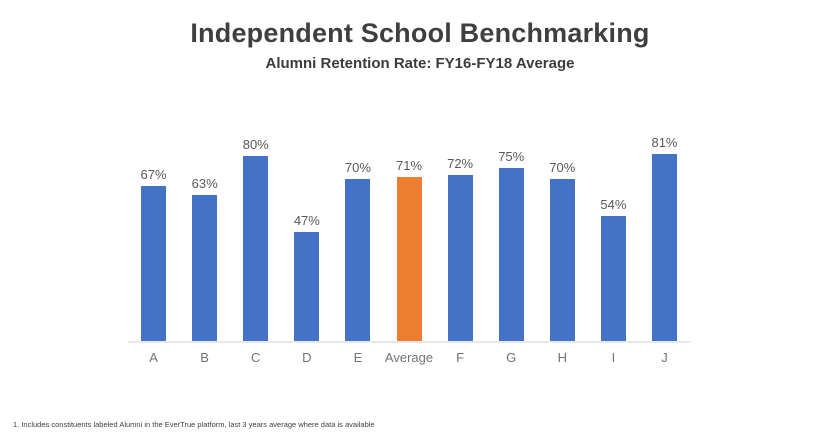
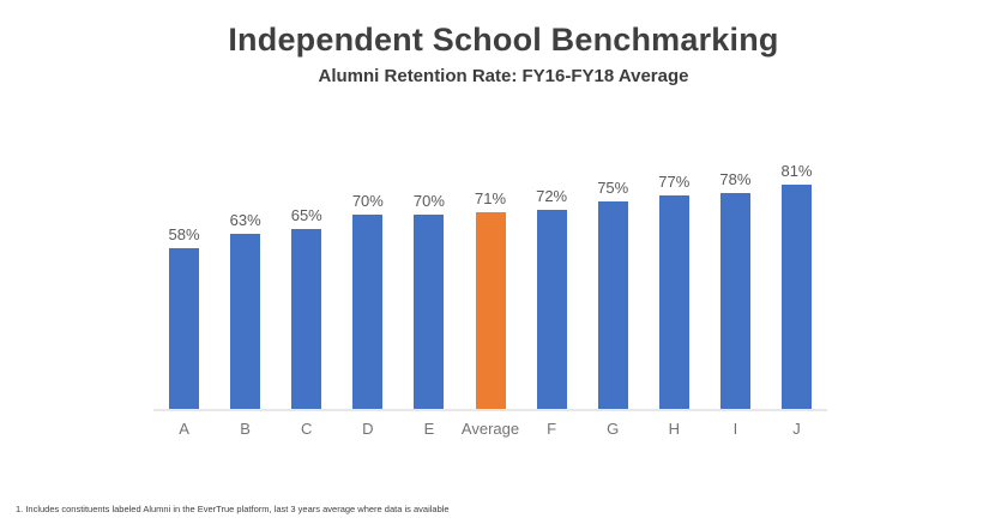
A: 67% -> 58%
C: 80% -> 65%
D: 47% -> 70%
H: 70% -> 77%
I: 54% -> 78%
